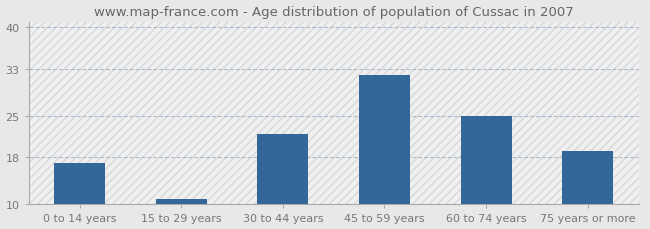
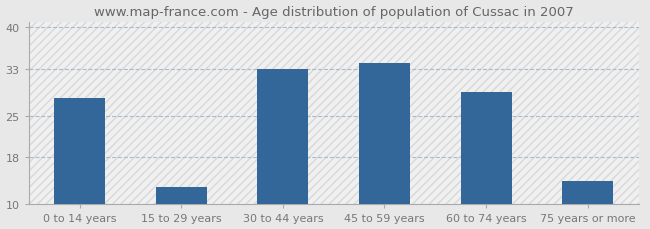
0 to 14 years: 17 -> 28
15 to 29 years: 11 -> 13
30 to 44 years: 22 -> 33
45 to 59 years: 32 -> 34
60 to 74 years: 25 -> 29
75 years or more: 19 -> 14
